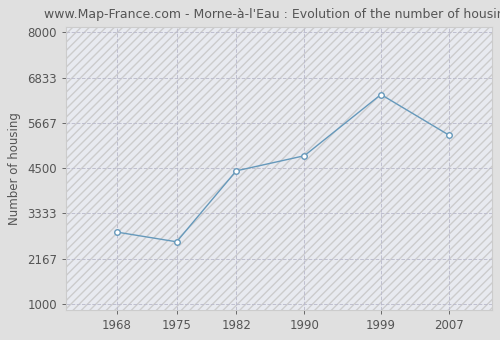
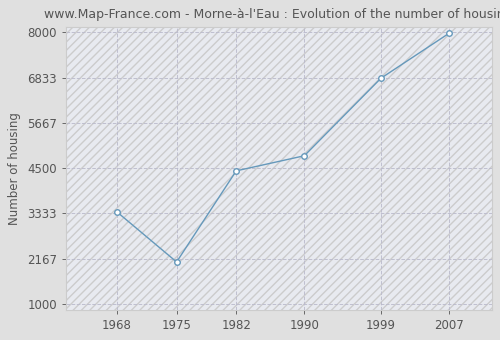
1968: 2850 -> 3370
1975: 2600 -> 2080
1999: 6400 -> 6820
2007: 5350 -> 7980
